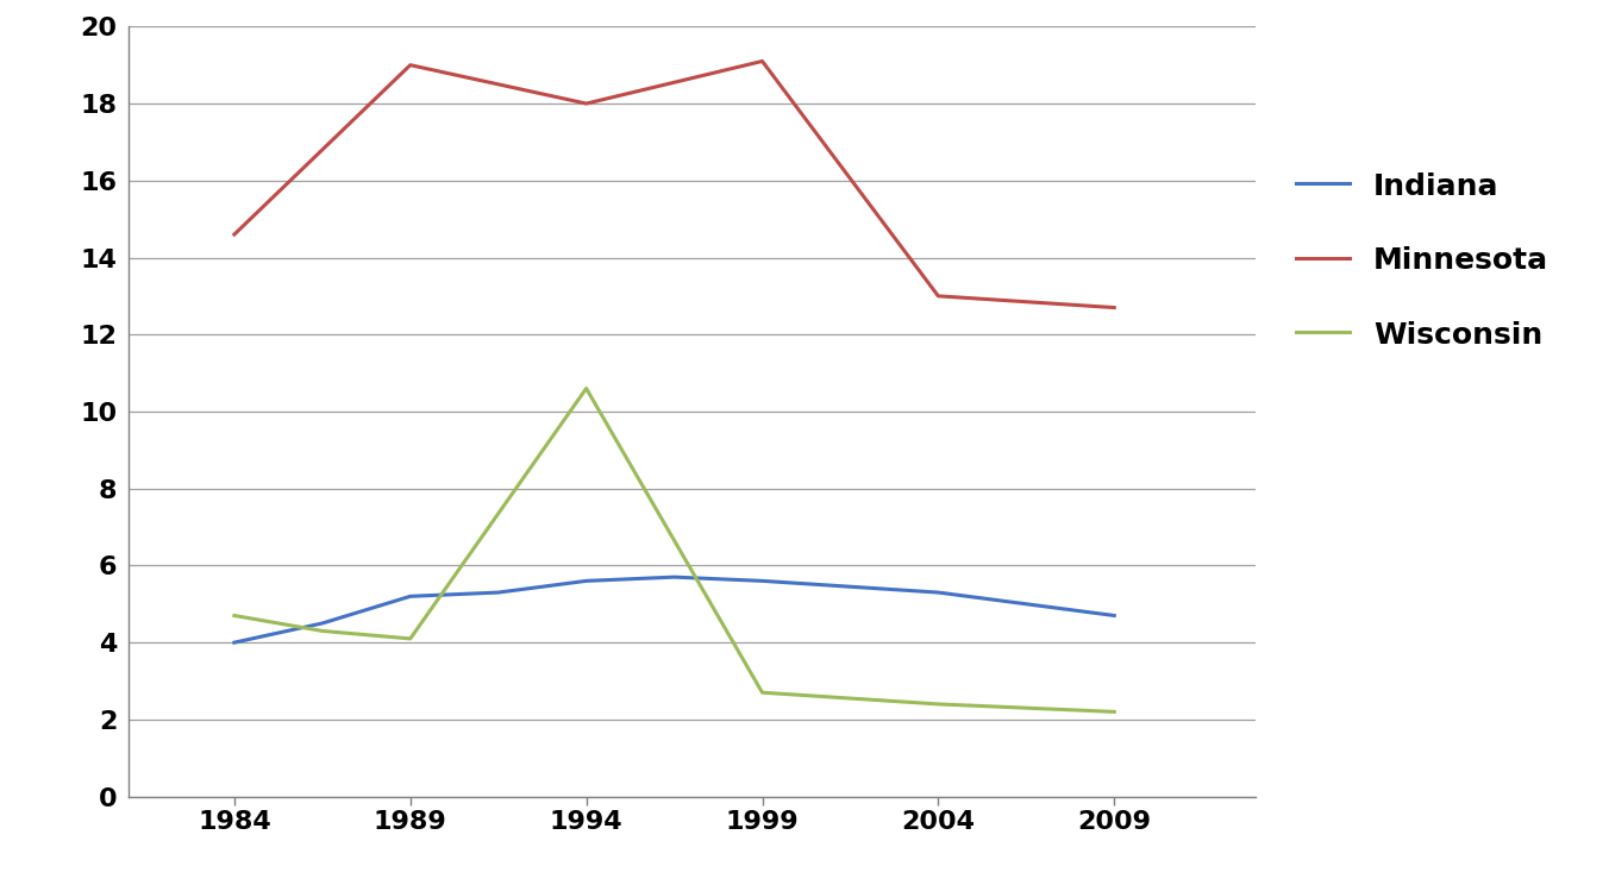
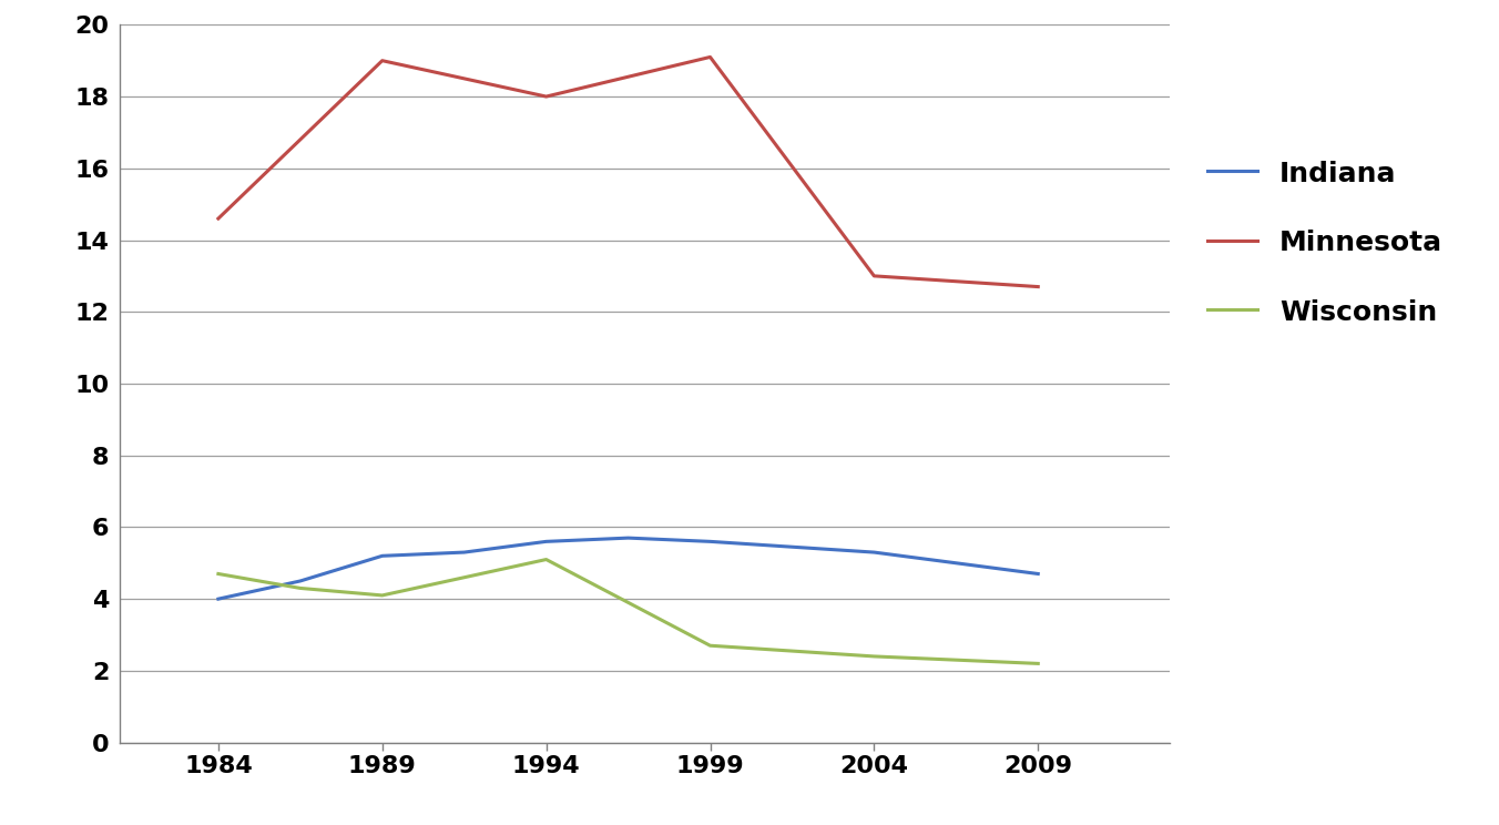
Wisconsin/1994: 10.6 -> 5.1
